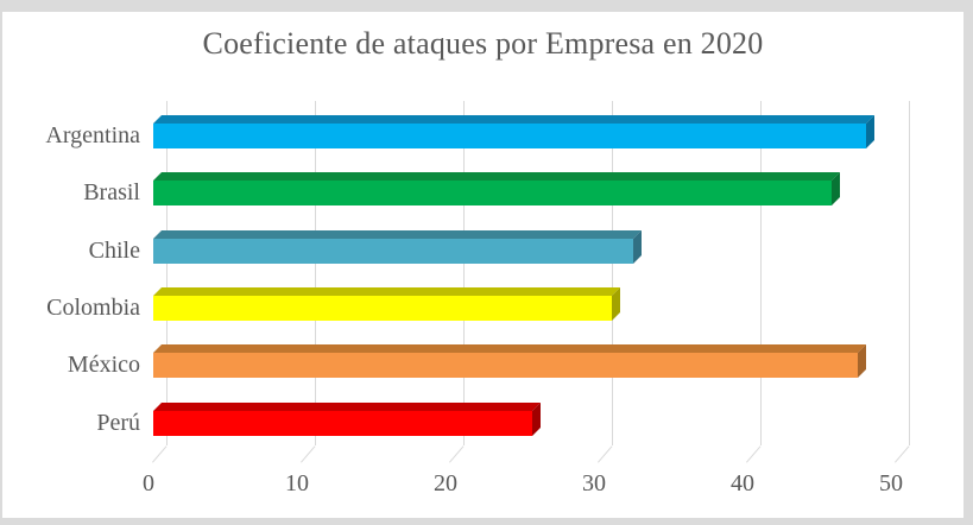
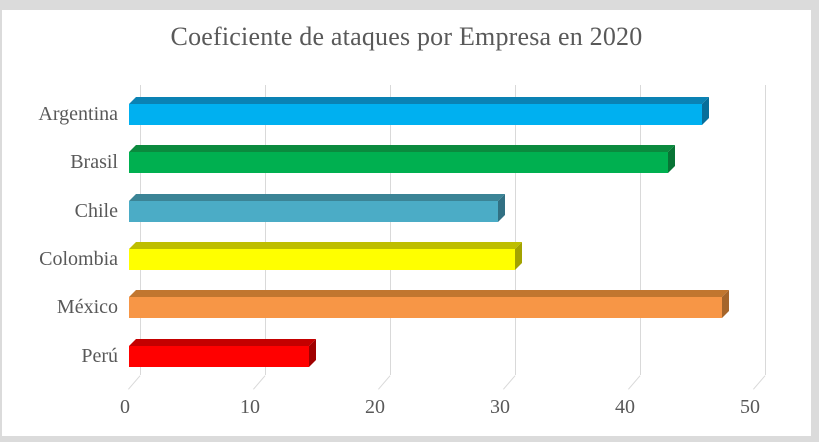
Argentina: 48.0 -> 45.8
Brasil: 45.7 -> 43.1
Chile: 32.3 -> 29.5
Perú: 25.5 -> 14.4
